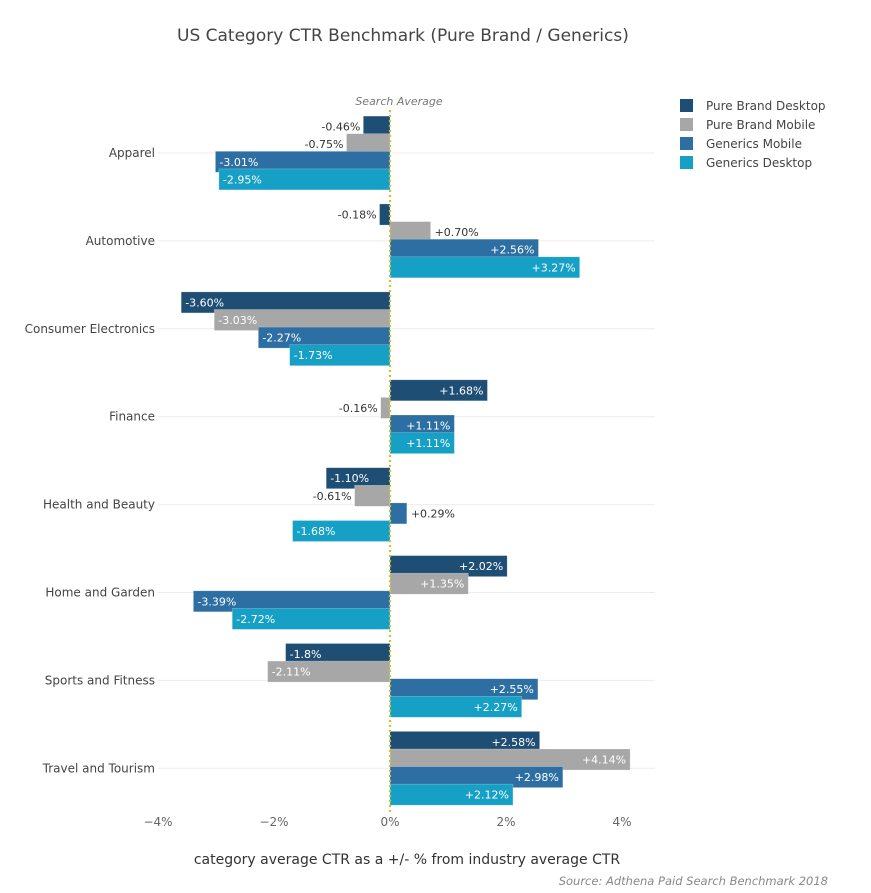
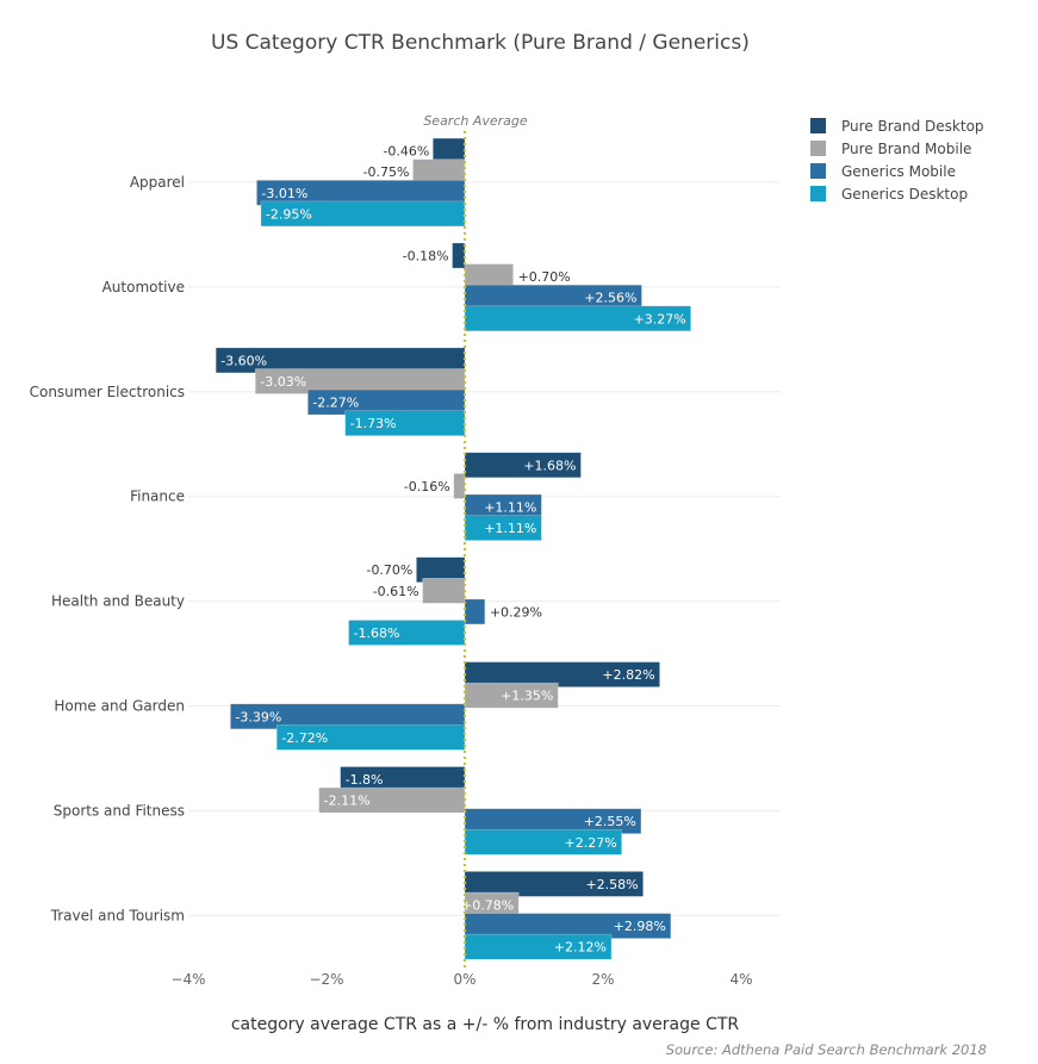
Pure Brand Desktop/Health and Beauty: -1.10% -> -0.70%
Pure Brand Desktop/Home and Garden: +2.02% -> +2.82%
Pure Brand Mobile/Travel and Tourism: +4.14% -> +0.78%
